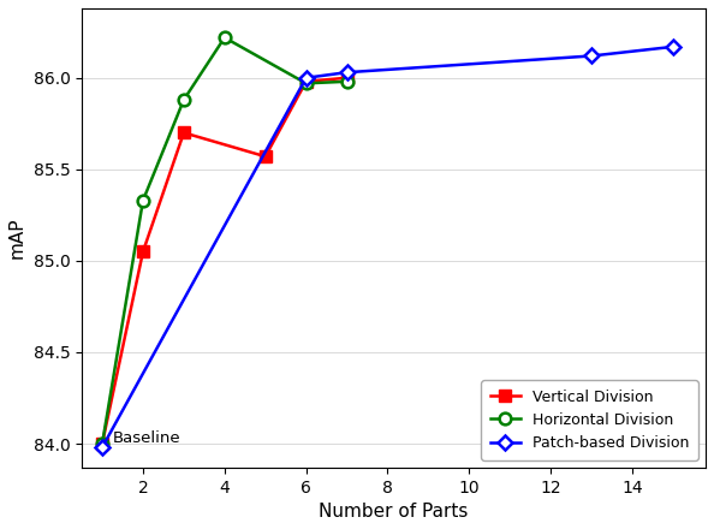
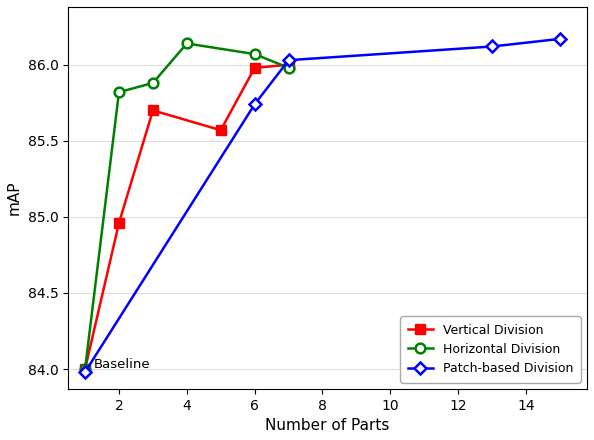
Vertical Division/2: 85.05 -> 84.96
Horizontal Division/2: 85.33 -> 85.82
Horizontal Division/4: 86.22 -> 86.14
Horizontal Division/6: 85.97 -> 86.07
Patch-based Division/6: 86.00 -> 85.74
